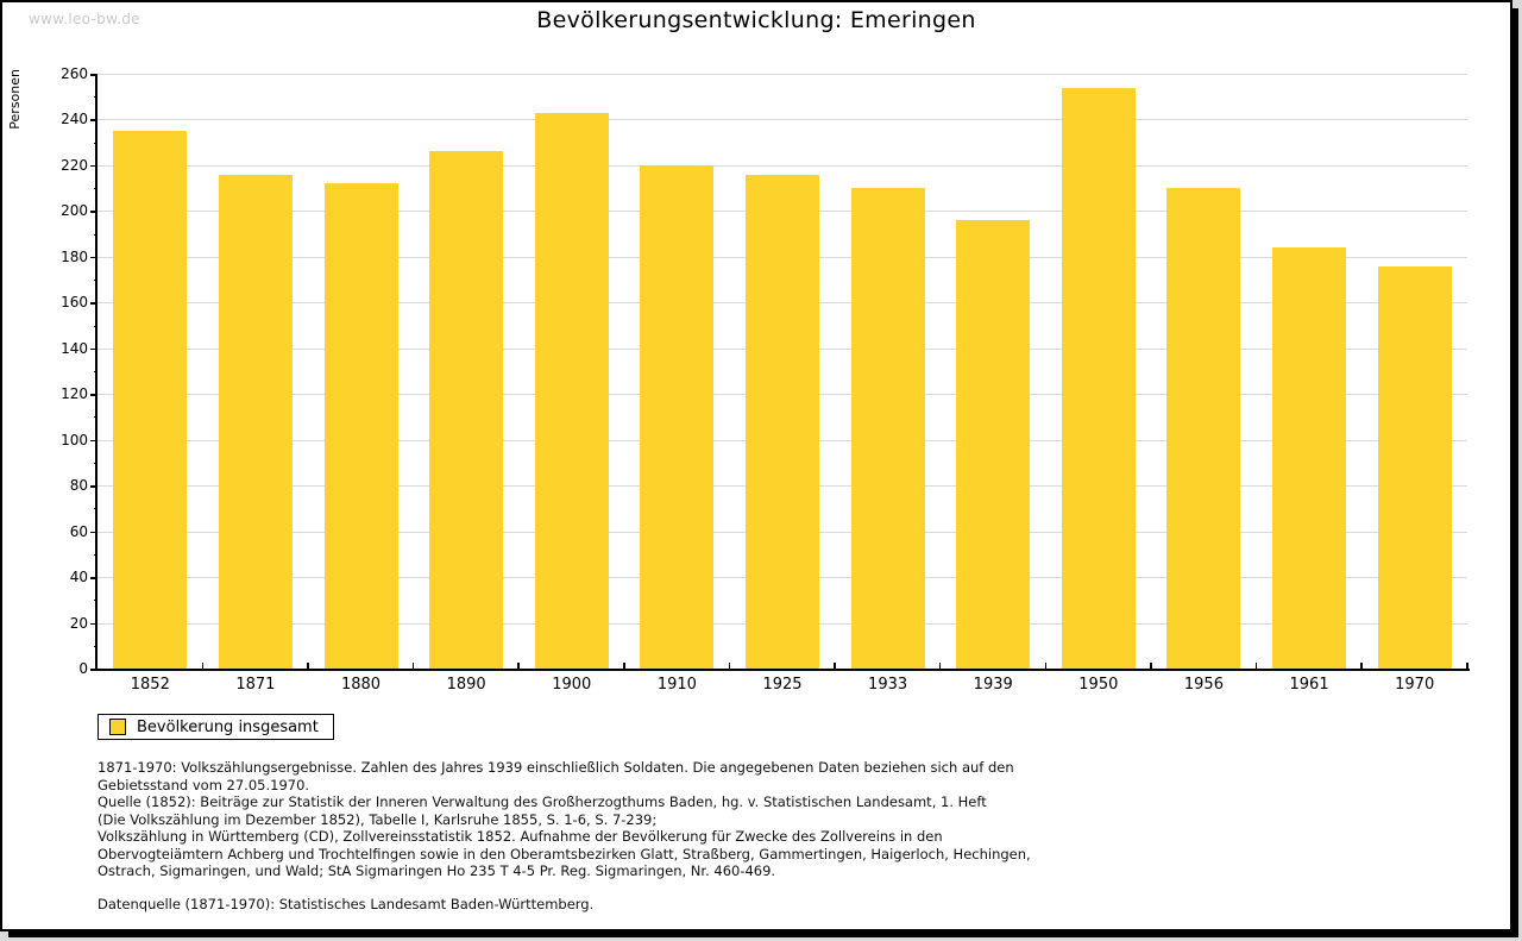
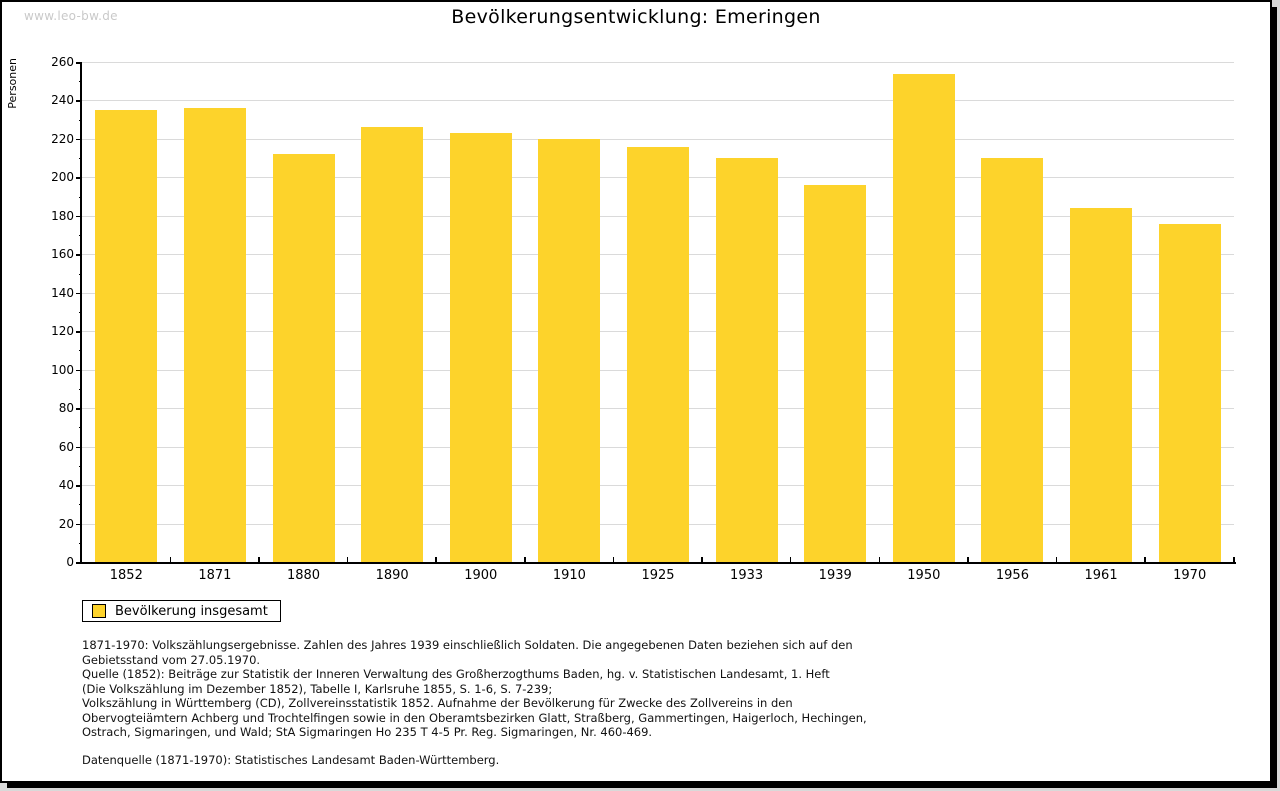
1871: 216 -> 236
1900: 243 -> 223
